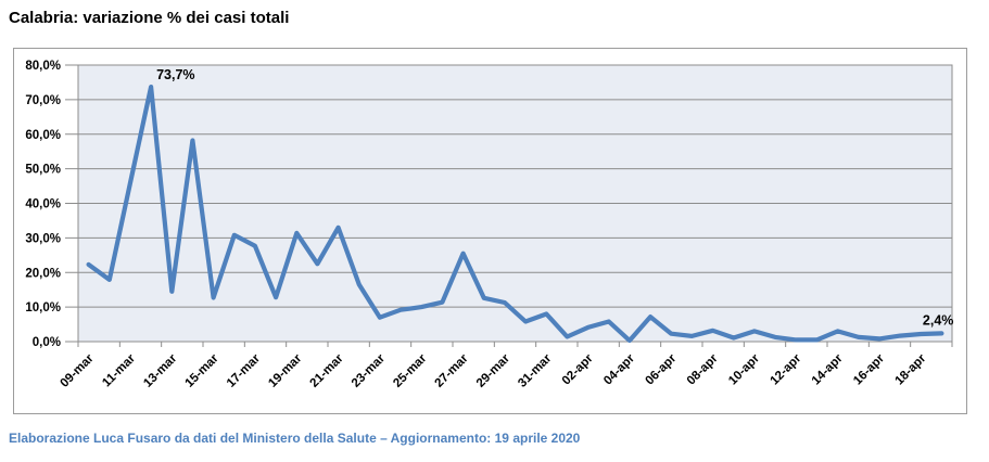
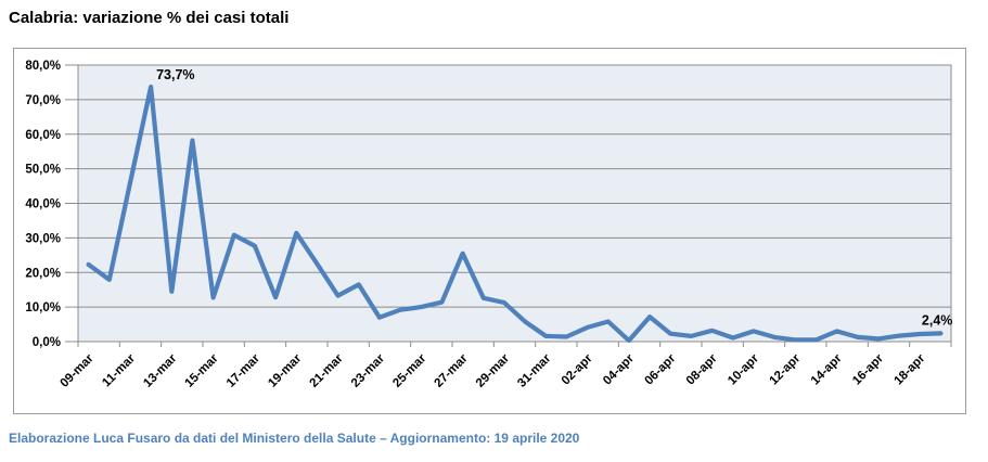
21-mar: 33% -> 13%
31-mar: 8% -> 2%
